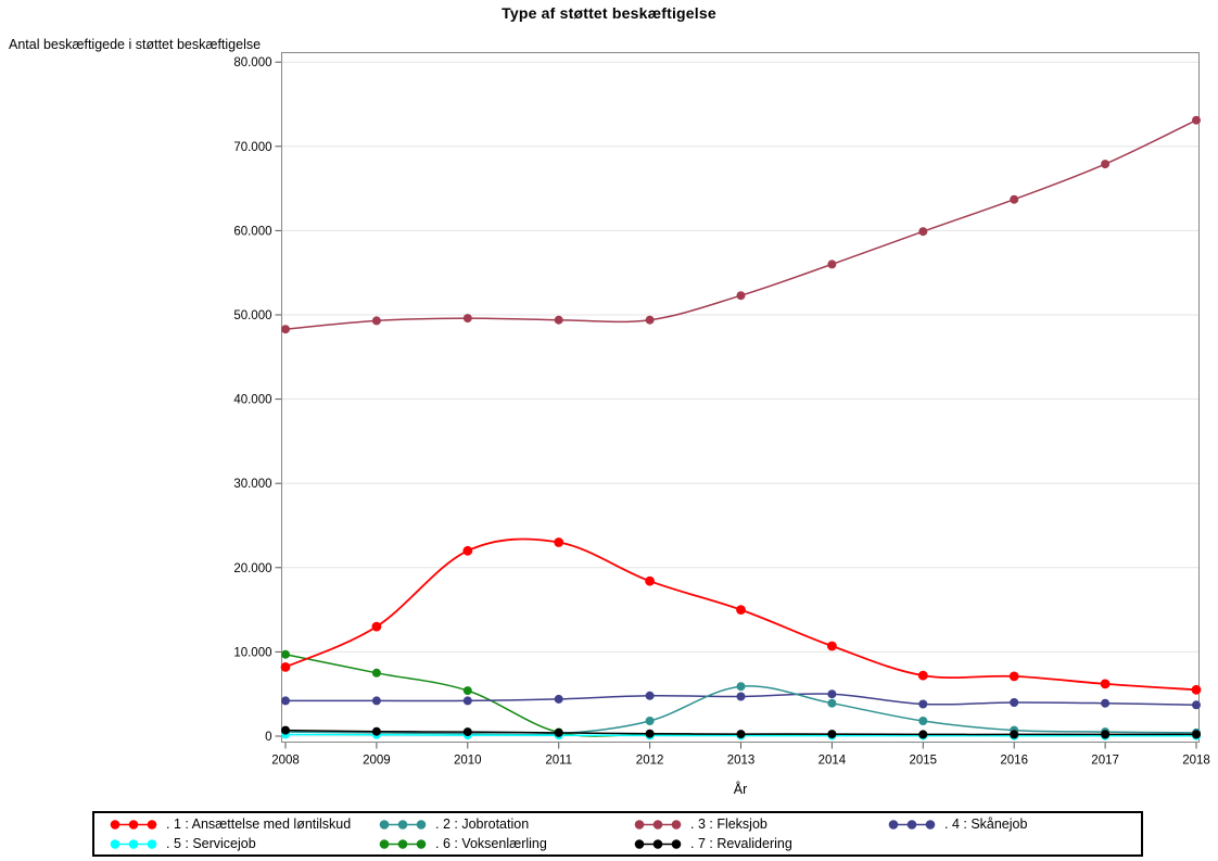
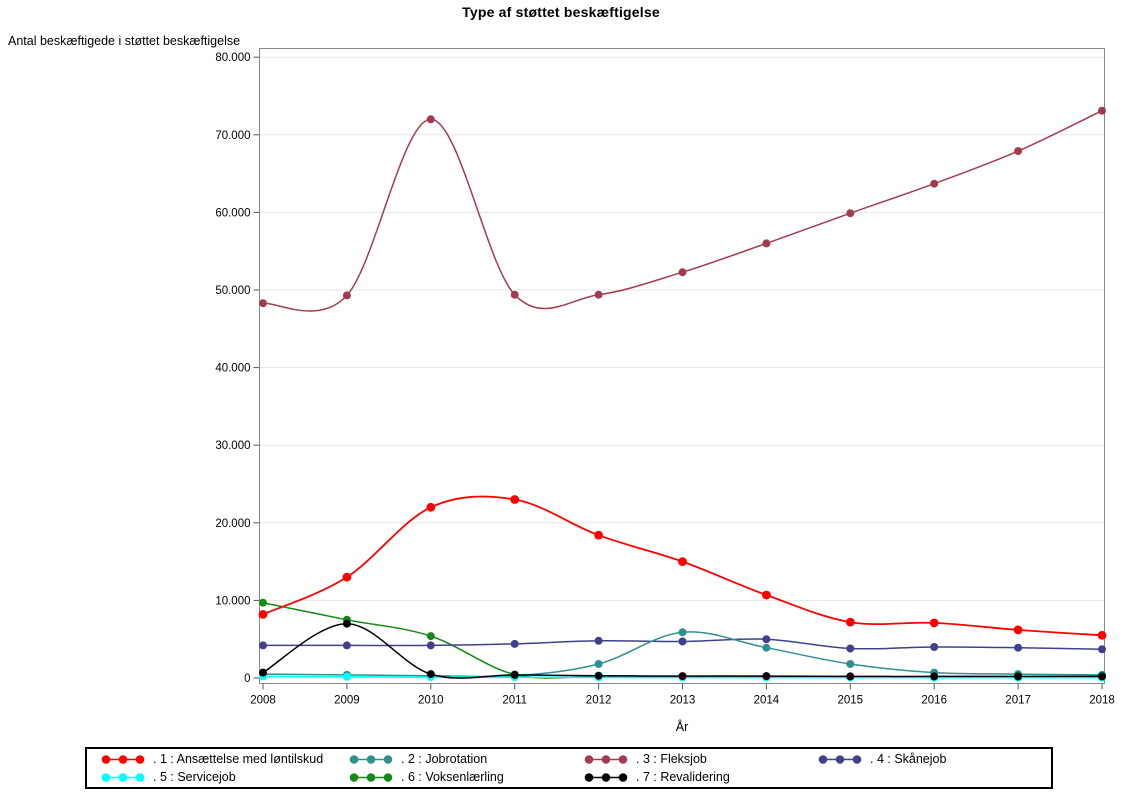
. 7 : Revalidering/2009: 1000 -> 7000
. 3 : Fleksjob/2010: 50000 -> 72000
